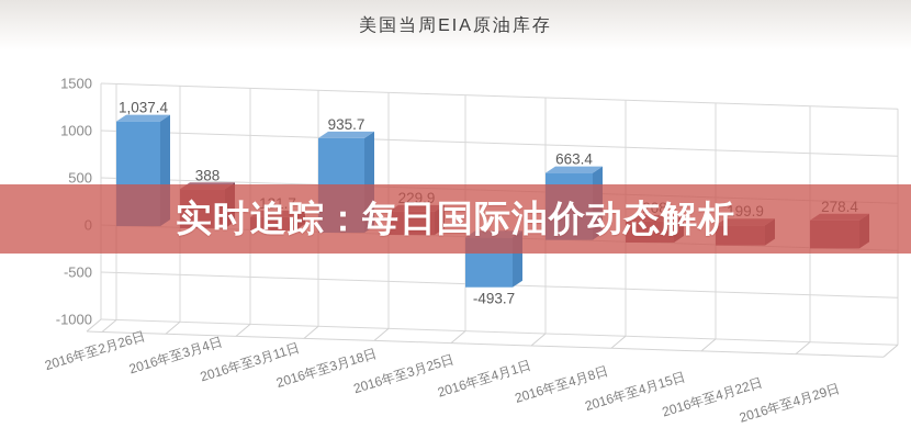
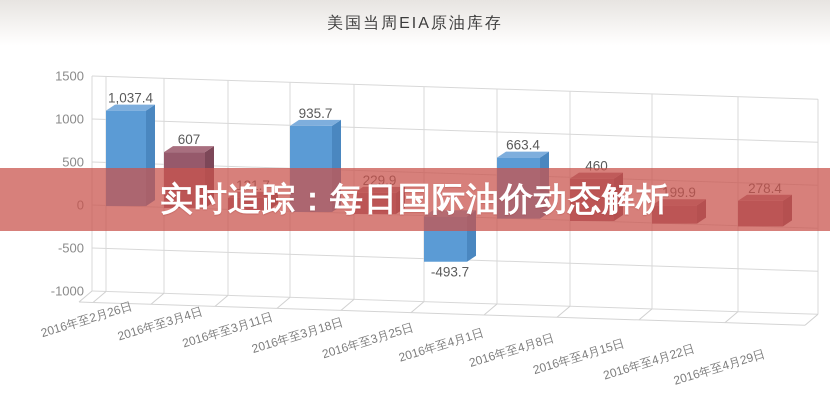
2016年至3月4日: 388 -> 607
2016年至4月15日: 208 -> 460
